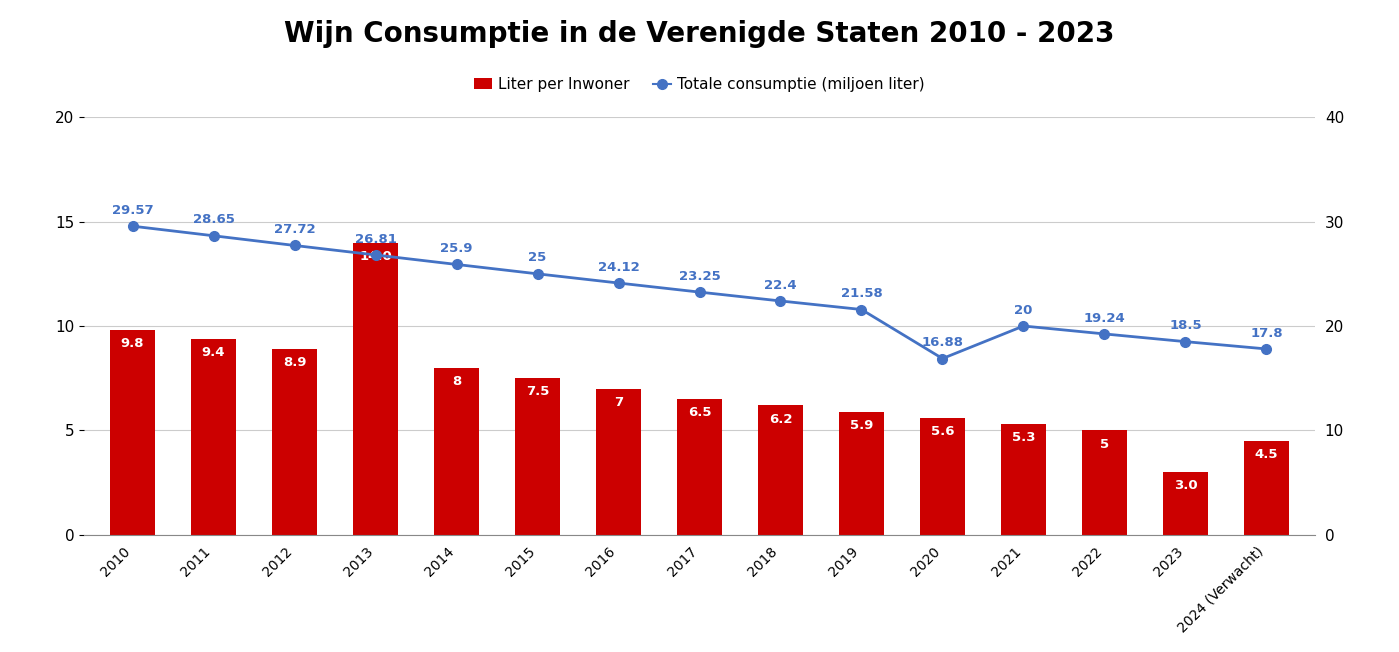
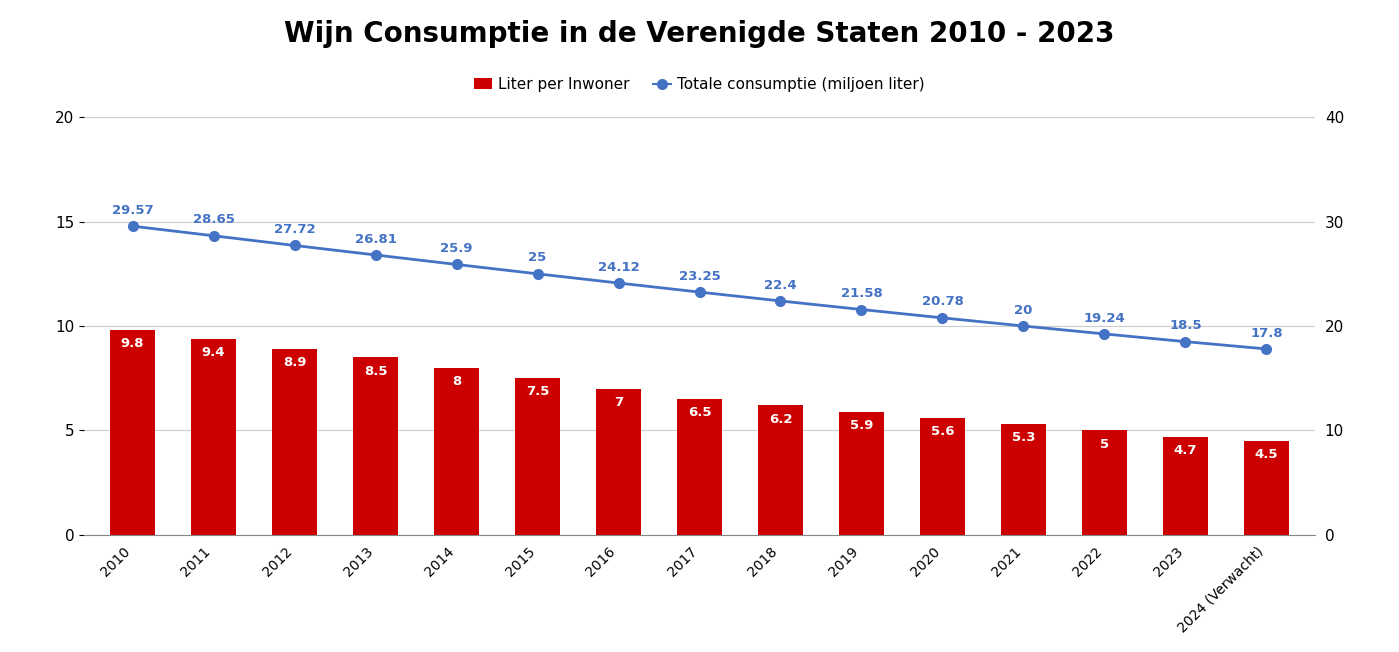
Liter per Inwoner/2013: 14.0 -> 8.5
Totale consumptie (miljoen liter)/2020: 16.88 -> 20.78
Liter per Inwoner/2023: 3.0 -> 4.7
